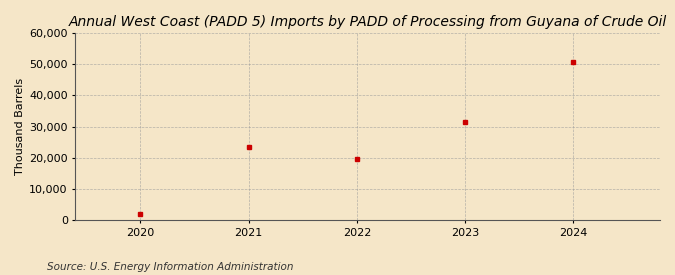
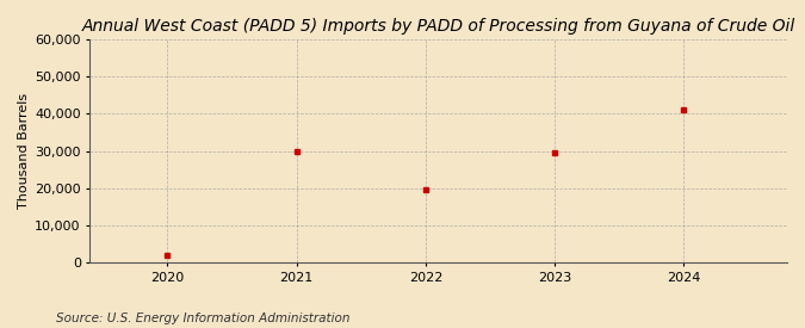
2021: 23,500 -> 30,000
2023: 31,500 -> 29,500
2024: 50,800 -> 41,000
